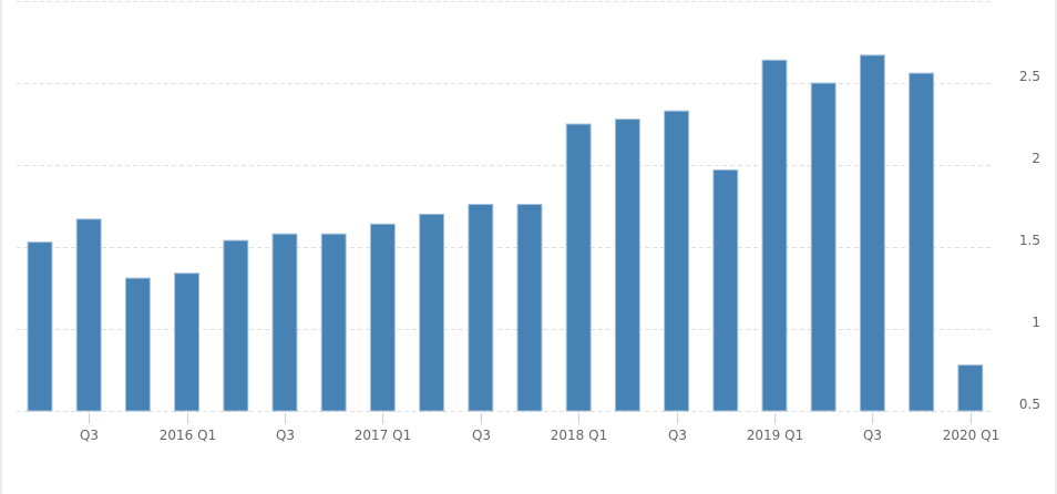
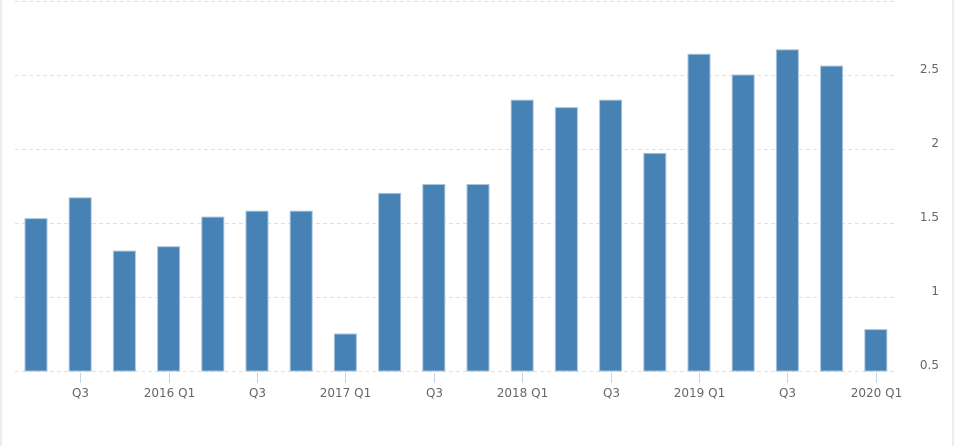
2017 Q1: 1.64 -> 0.75
2018 Q1: 2.25 -> 2.33
